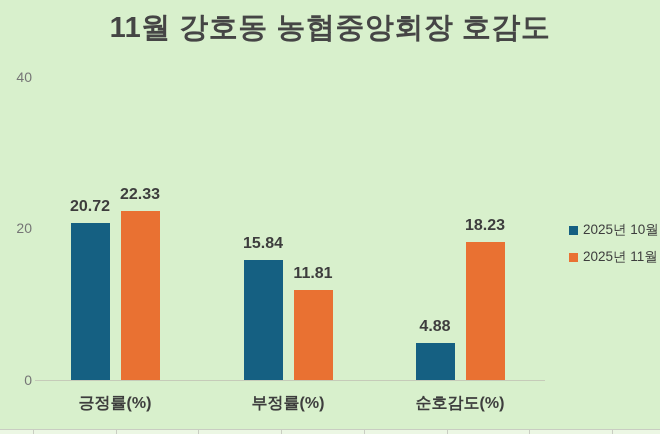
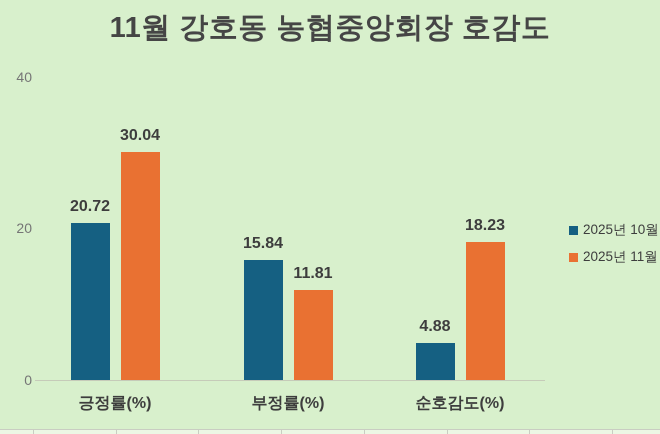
2025년 11월/긍정률(%): 22.33 -> 30.04
